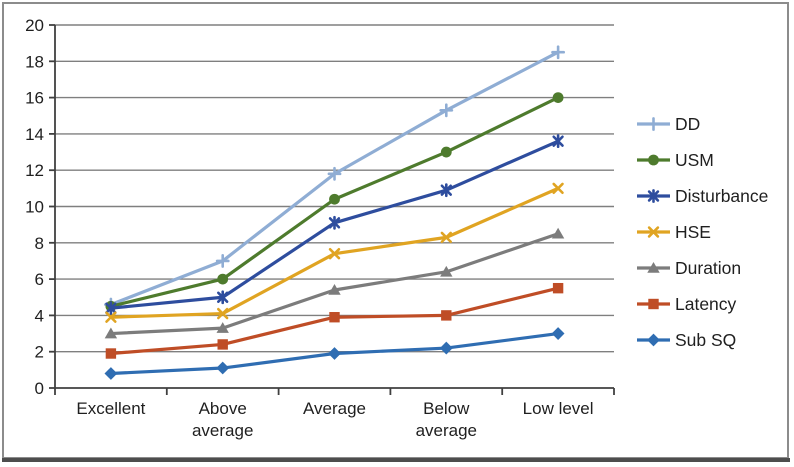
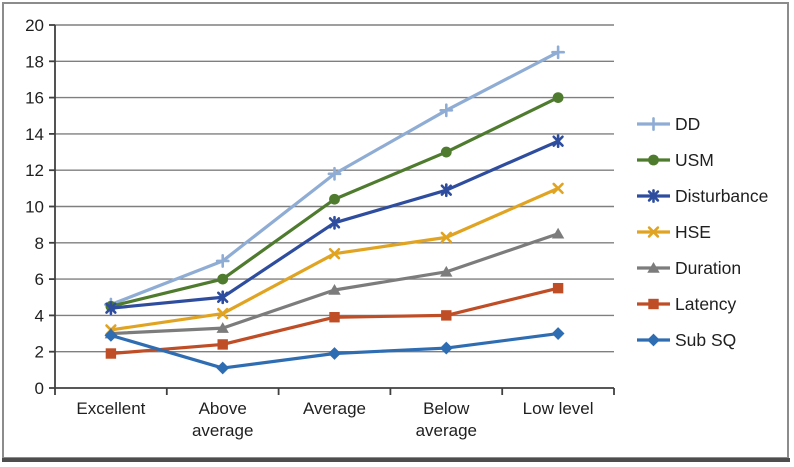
HSE/Excellent: 3.9 -> 3.2
Sub SQ/Excellent: 0.8 -> 2.9
